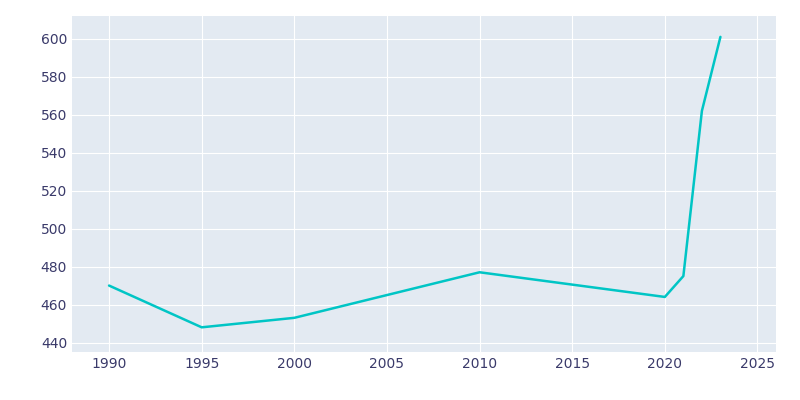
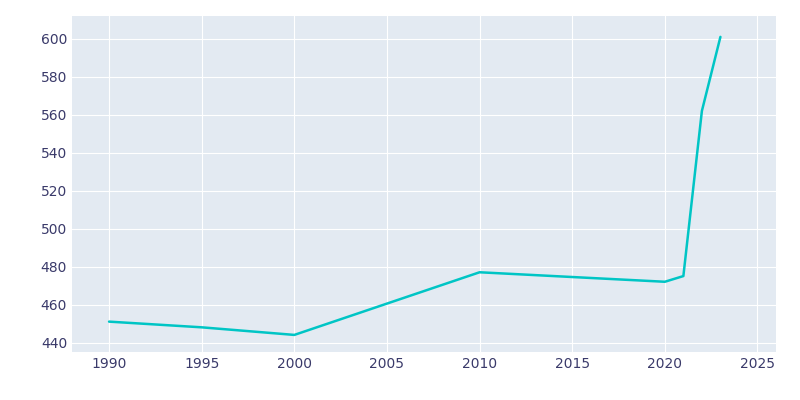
1990: 470 -> 451
2000: 453 -> 444
2020: 464 -> 472
